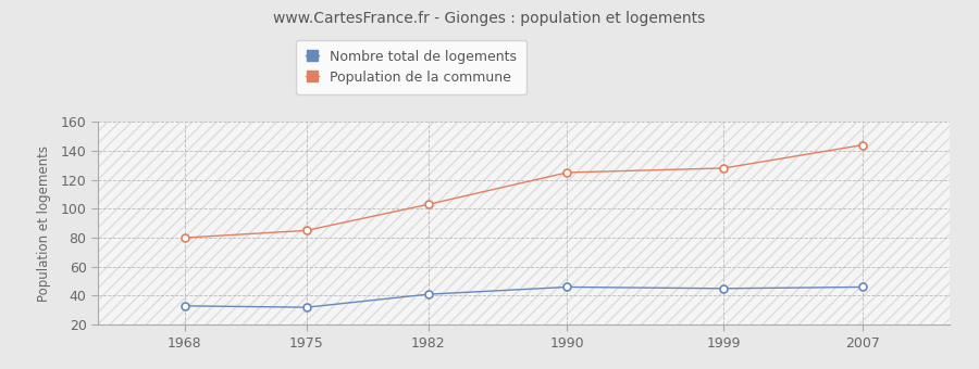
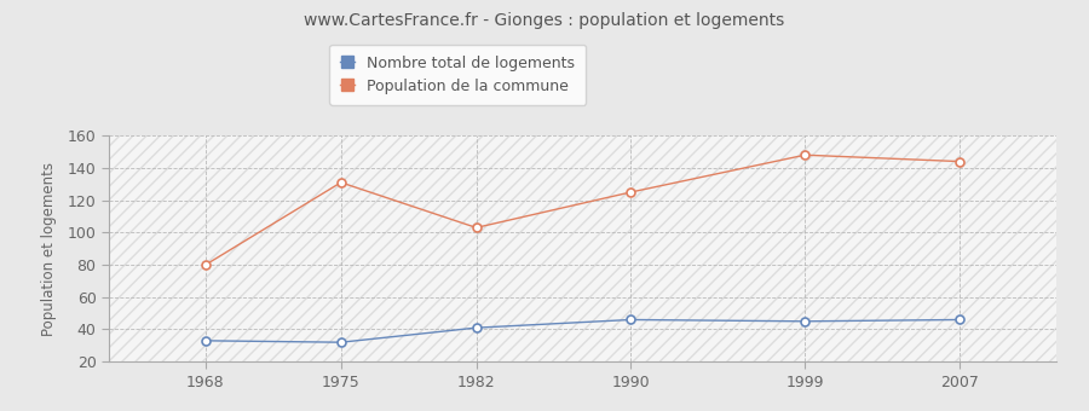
Population de la commune/1975: 85 -> 131
Population de la commune/1999: 128 -> 148
